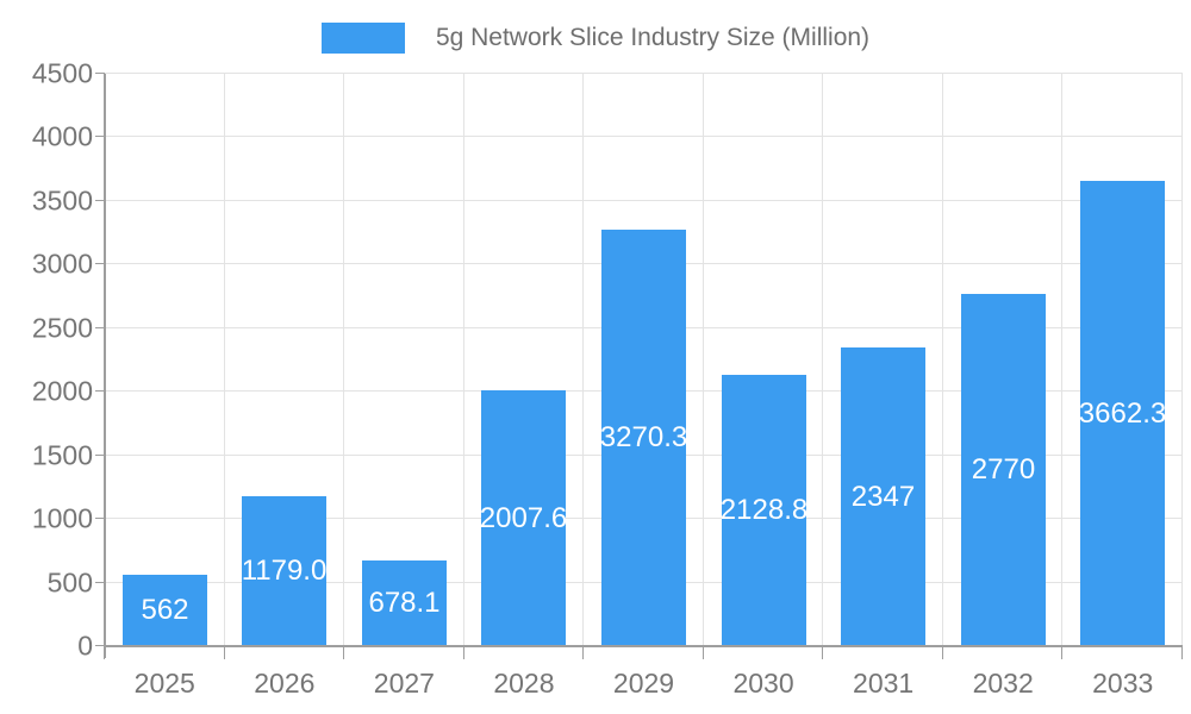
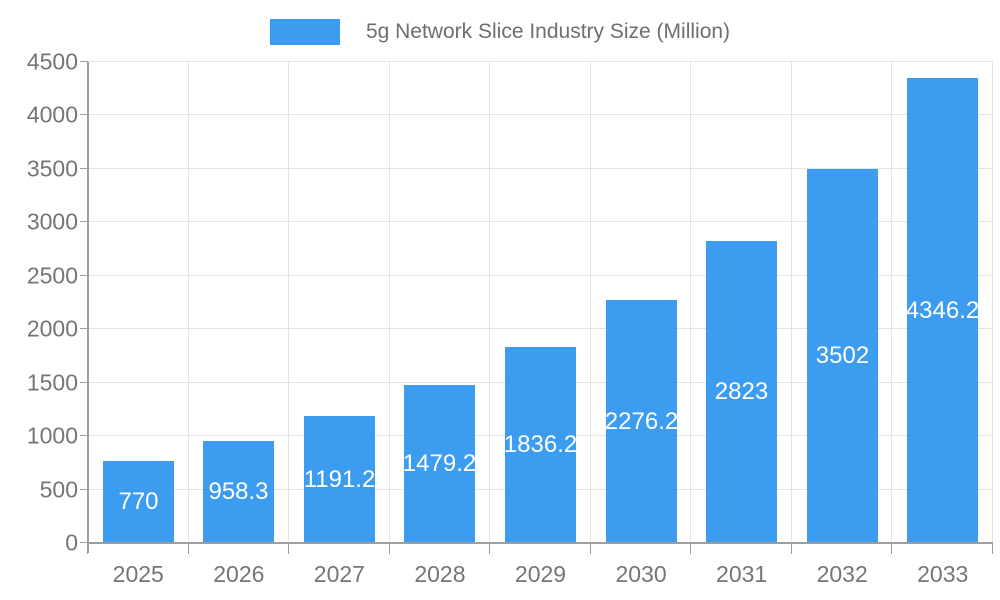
2025: 562 -> 770
2026: 1179.0 -> 958.3
2027: 678.1 -> 1191.2
2028: 2007.6 -> 1479.2
2029: 3270.3 -> 1836.2
2030: 2128.8 -> 2276.2
2031: 2347 -> 2823
2032: 2770 -> 3502
2033: 3662.3 -> 4346.2
